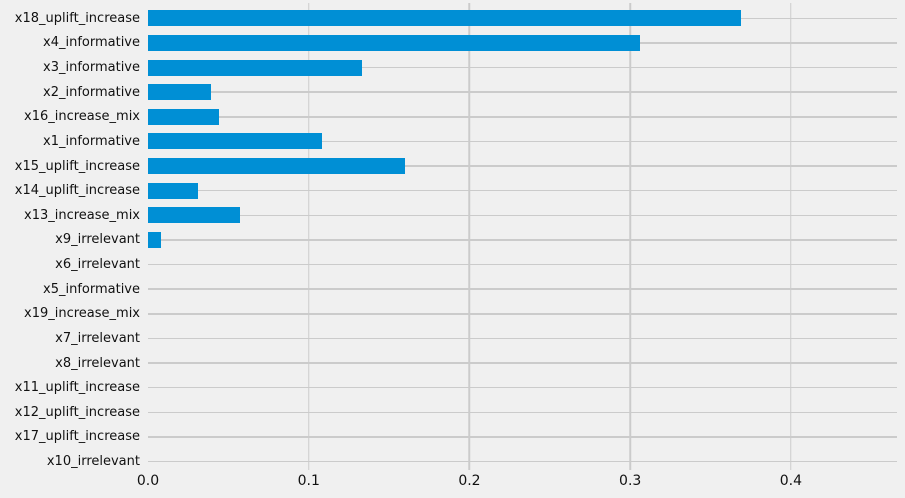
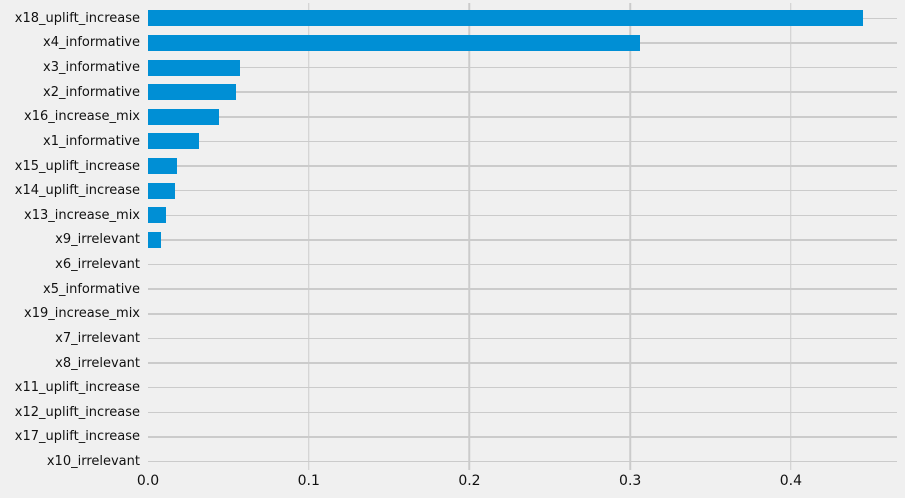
x18_uplift_increase: 0.369 -> 0.445
x3_informative: 0.133 -> 0.057
x2_informative: 0.039 -> 0.055
x1_informative: 0.108 -> 0.032
x15_uplift_increase: 0.160 -> 0.018
x14_uplift_increase: 0.031 -> 0.017
x13_increase_mix: 0.057 -> 0.011
